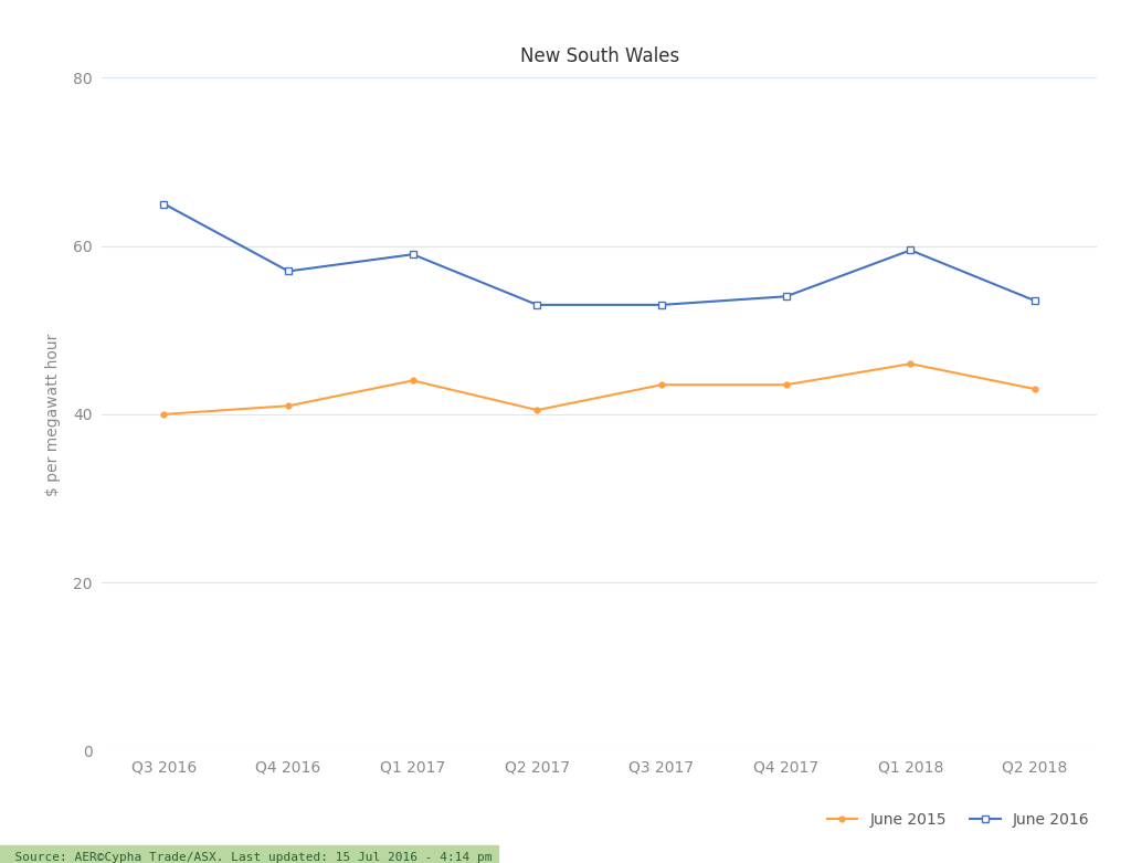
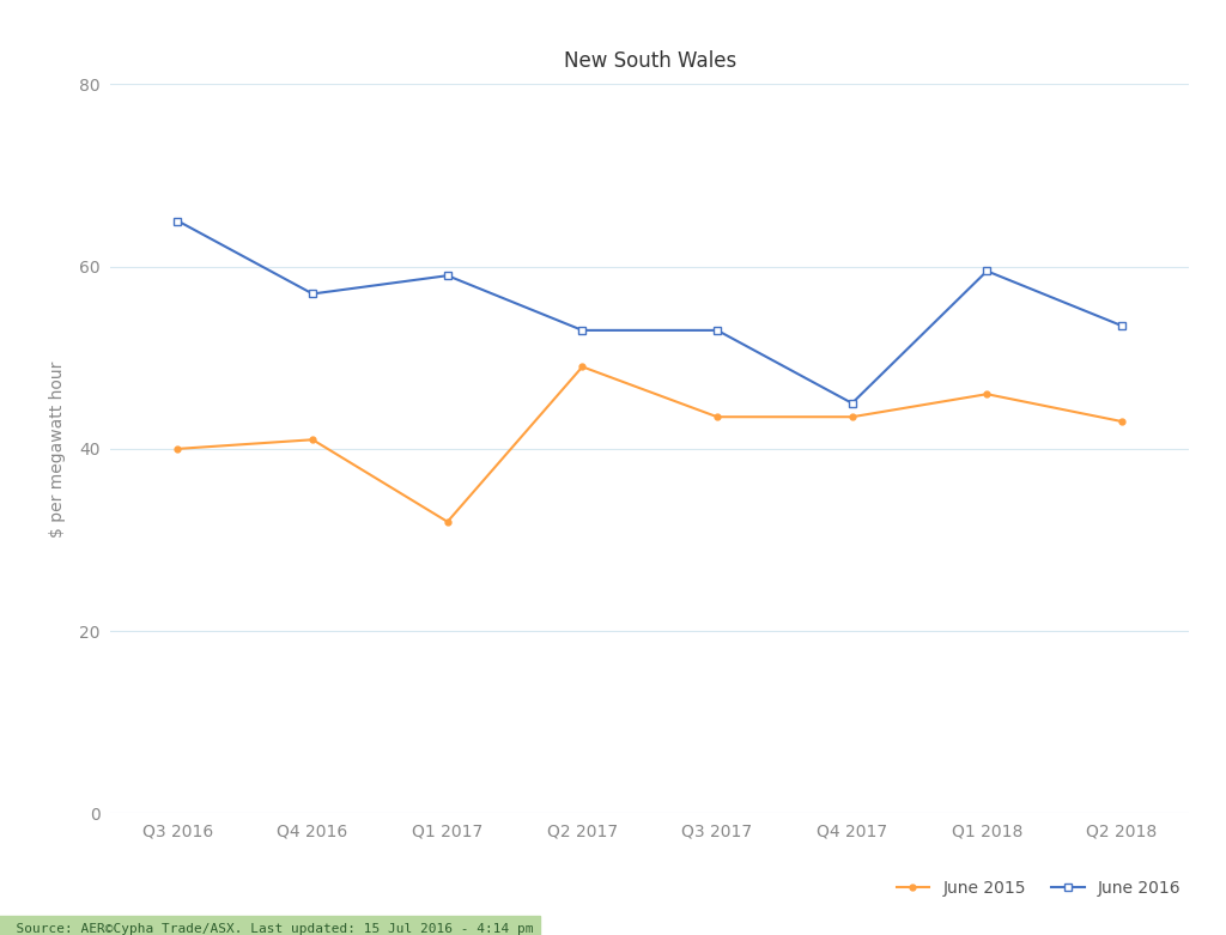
June 2015/Q1 2017: 44.0 -> 32.0
June 2015/Q2 2017: 40.5 -> 49.0
June 2016/Q4 2017: 54.0 -> 45.0
